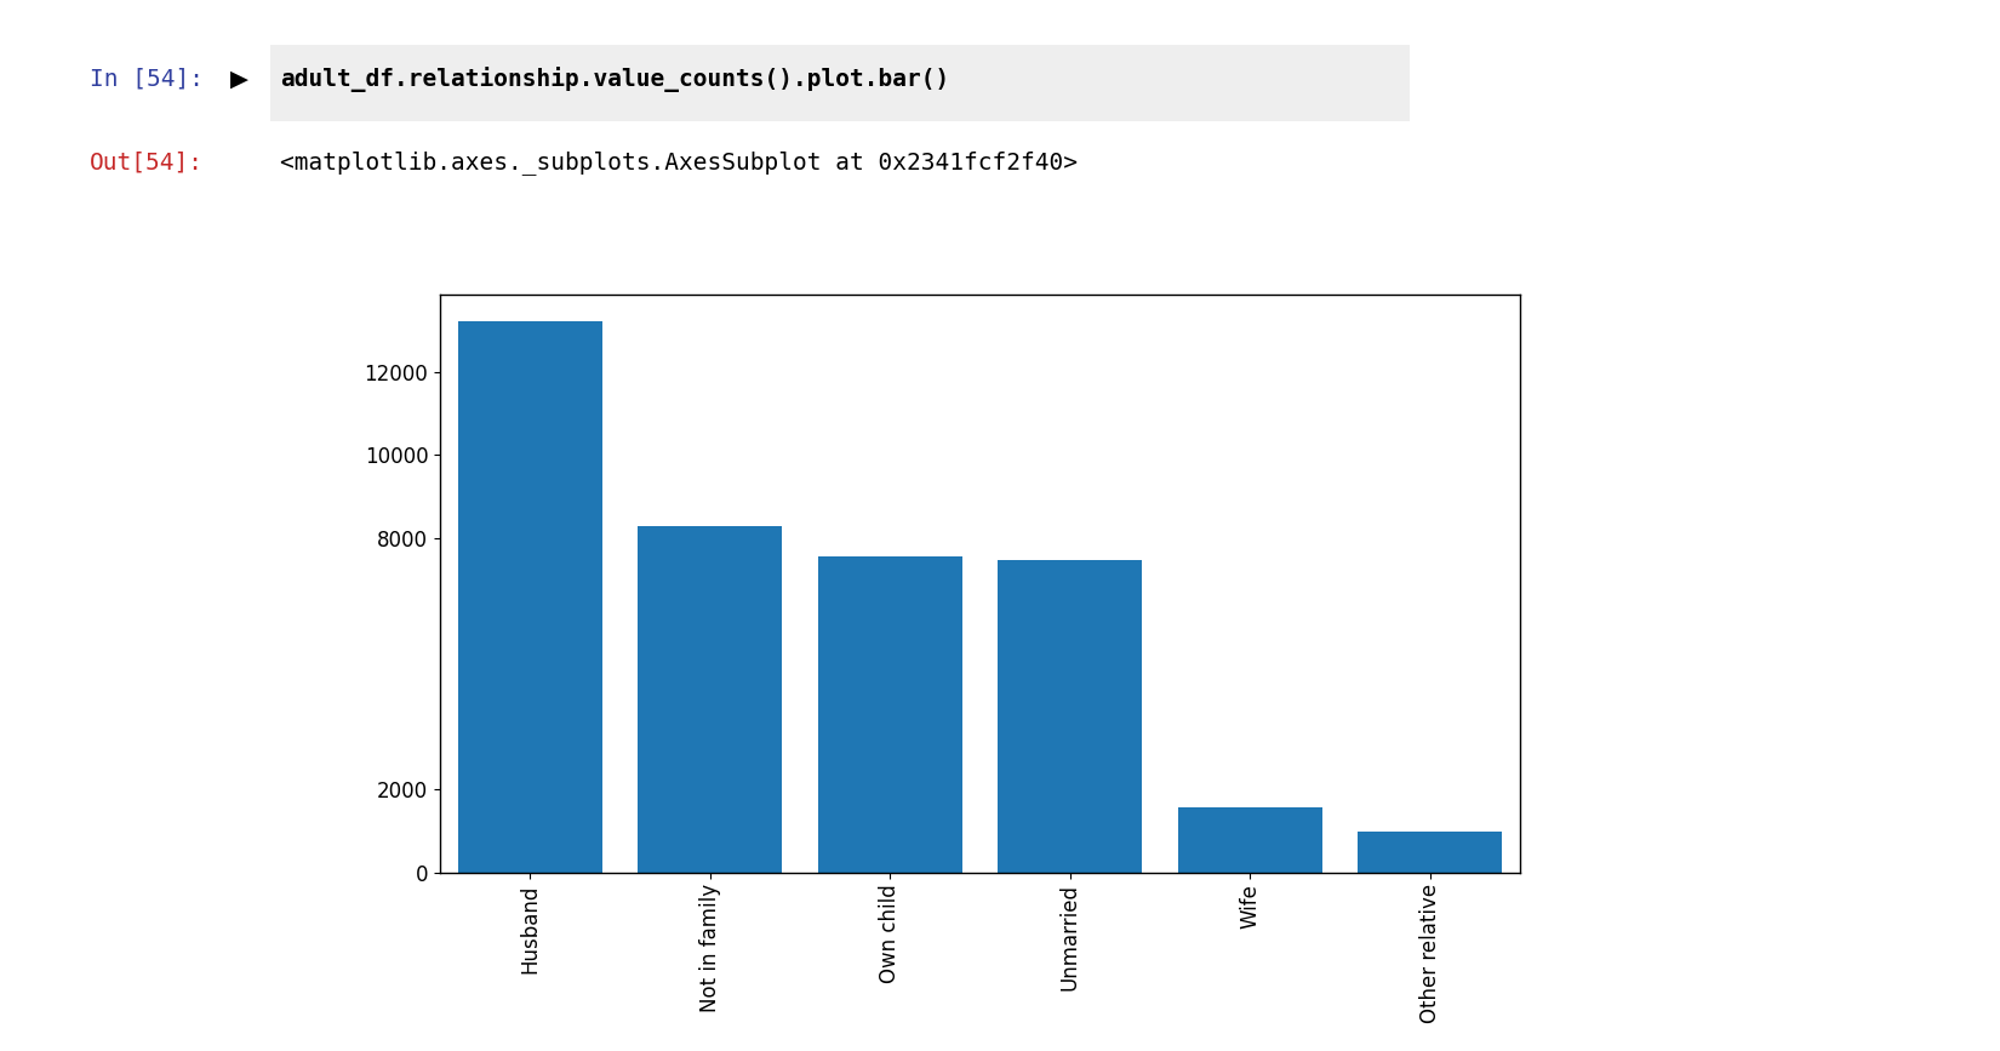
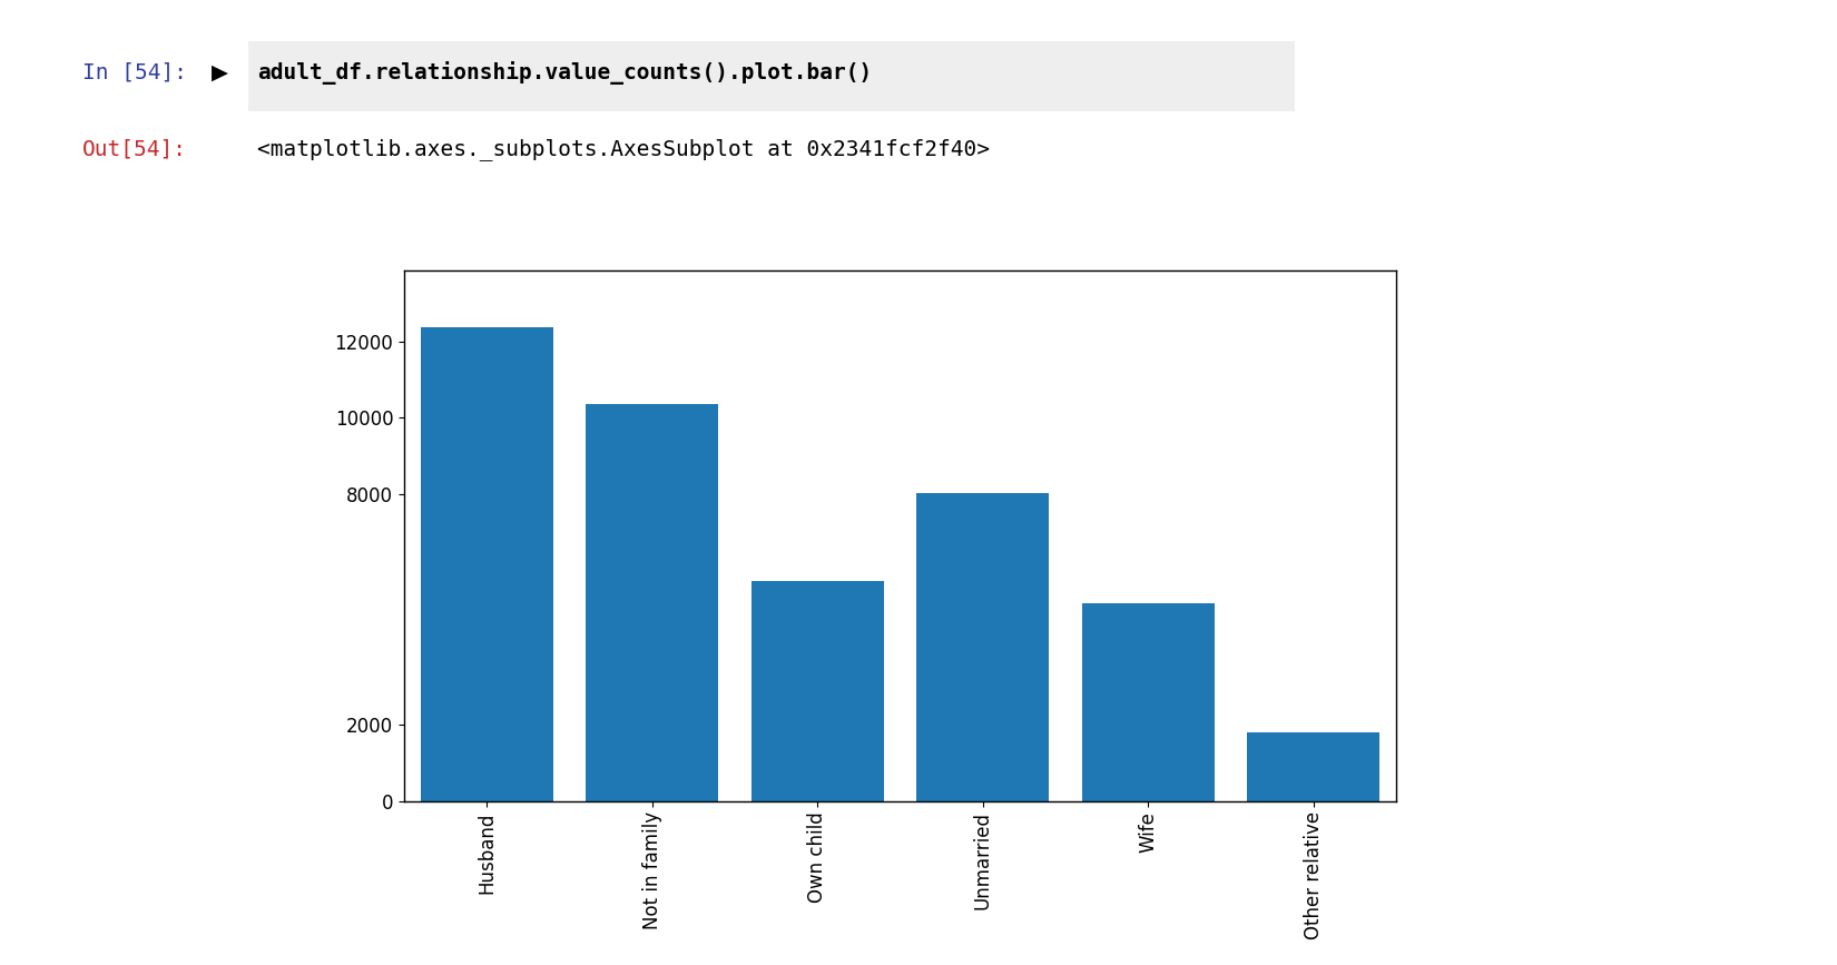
Husband: 13190 -> 12350
Not in family: 8300 -> 10350
Own child: 7580 -> 5750
Unmarried: 7490 -> 8050
Wife: 1570 -> 5150
Other relative: 980 -> 1800
